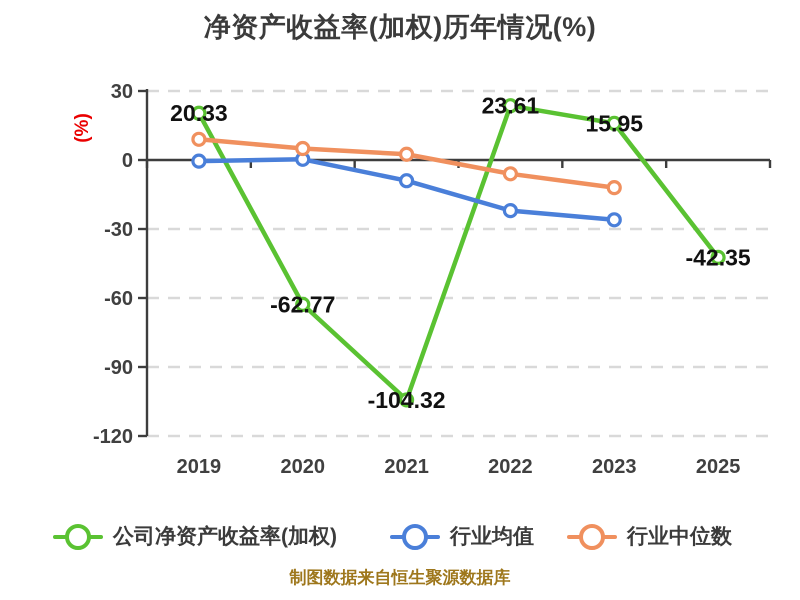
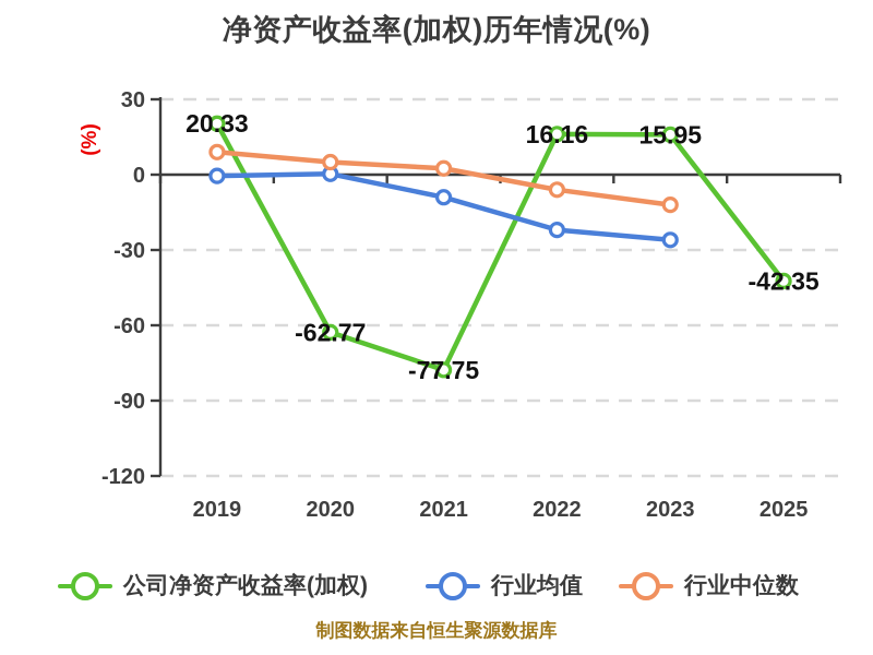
公司净资产收益率(加权)/2021: -104.32 -> -77.75
公司净资产收益率(加权)/2022: 23.61 -> 16.16
